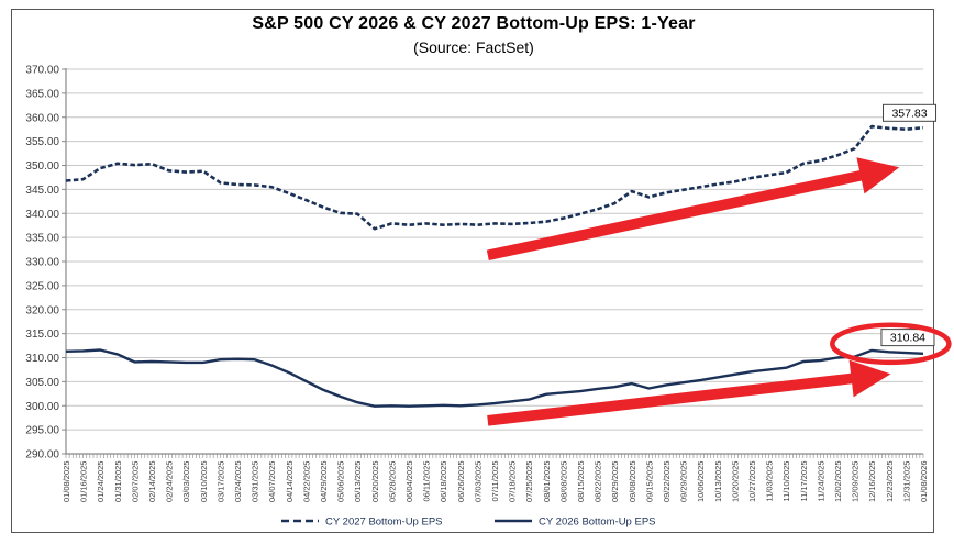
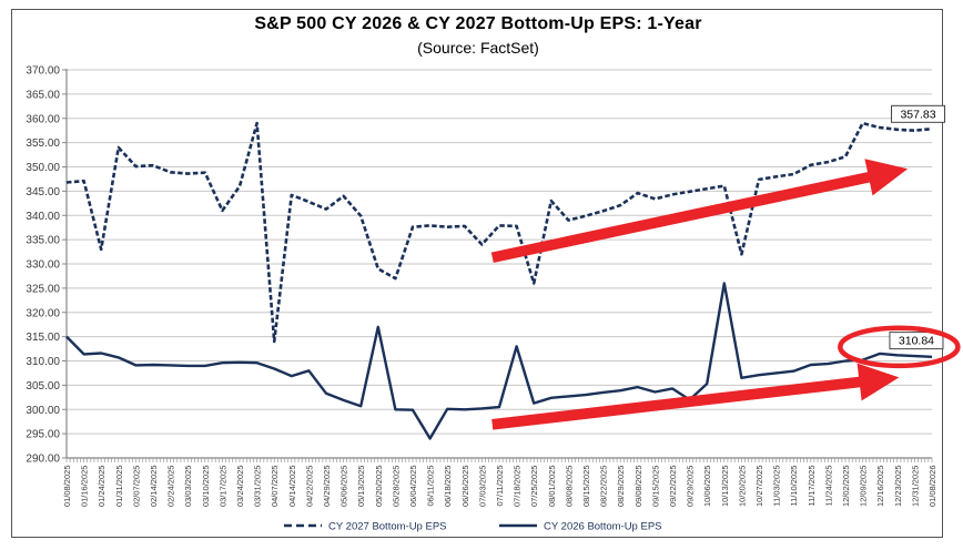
CY 2026 Bottom-Up EPS/01/08/2025: 311 -> 315
CY 2027 Bottom-Up EPS/01/24/2025: 349 -> 333
CY 2027 Bottom-Up EPS/01/31/2025: 350 -> 354
CY 2027 Bottom-Up EPS/03/17/2025: 346 -> 341
CY 2027 Bottom-Up EPS/03/31/2025: 346 -> 359
CY 2027 Bottom-Up EPS/04/07/2025: 346 -> 314
CY 2026 Bottom-Up EPS/04/22/2025: 305 -> 308
CY 2027 Bottom-Up EPS/05/06/2025: 340 -> 344
CY 2027 Bottom-Up EPS/05/20/2025: 337 -> 329
CY 2026 Bottom-Up EPS/05/20/2025: 300 -> 317
CY 2027 Bottom-Up EPS/05/28/2025: 338 -> 327
CY 2026 Bottom-Up EPS/06/11/2025: 300 -> 294
CY 2027 Bottom-Up EPS/07/03/2025: 338 -> 334
CY 2026 Bottom-Up EPS/07/18/2025: 301 -> 313
CY 2027 Bottom-Up EPS/07/25/2025: 338 -> 326
CY 2027 Bottom-Up EPS/08/01/2025: 338 -> 343
CY 2026 Bottom-Up EPS/09/29/2025: 305 -> 302
CY 2026 Bottom-Up EPS/10/13/2025: 306 -> 326
CY 2027 Bottom-Up EPS/10/20/2025: 347 -> 332
CY 2027 Bottom-Up EPS/12/09/2025: 354 -> 359
